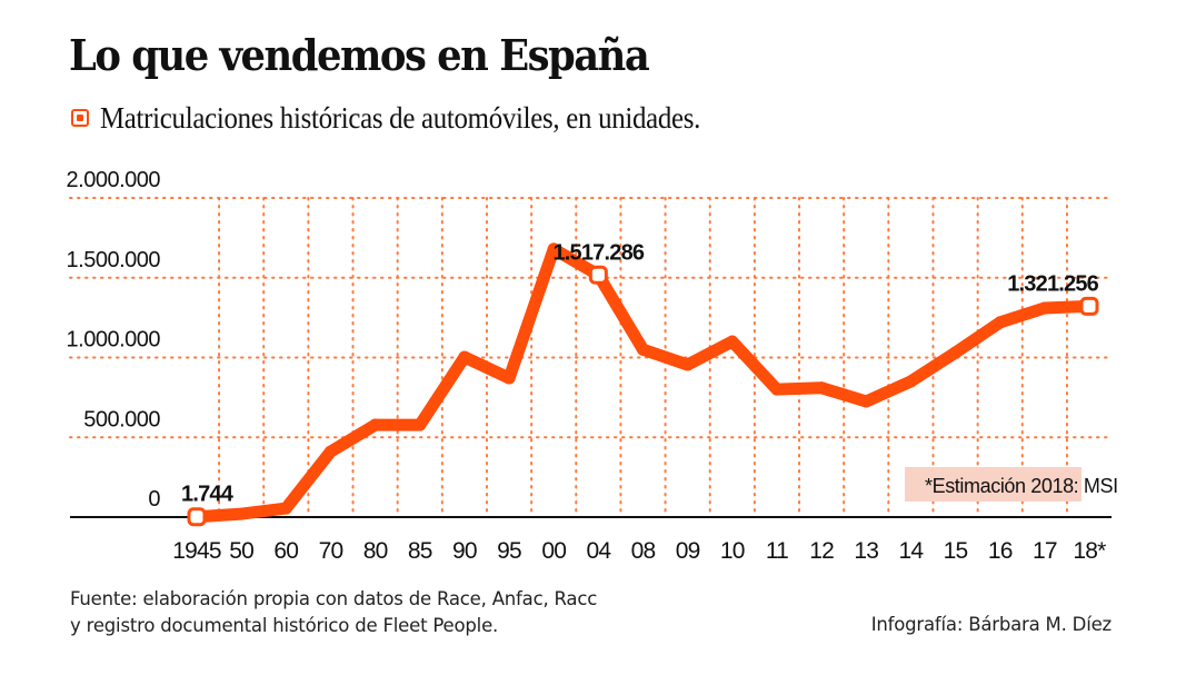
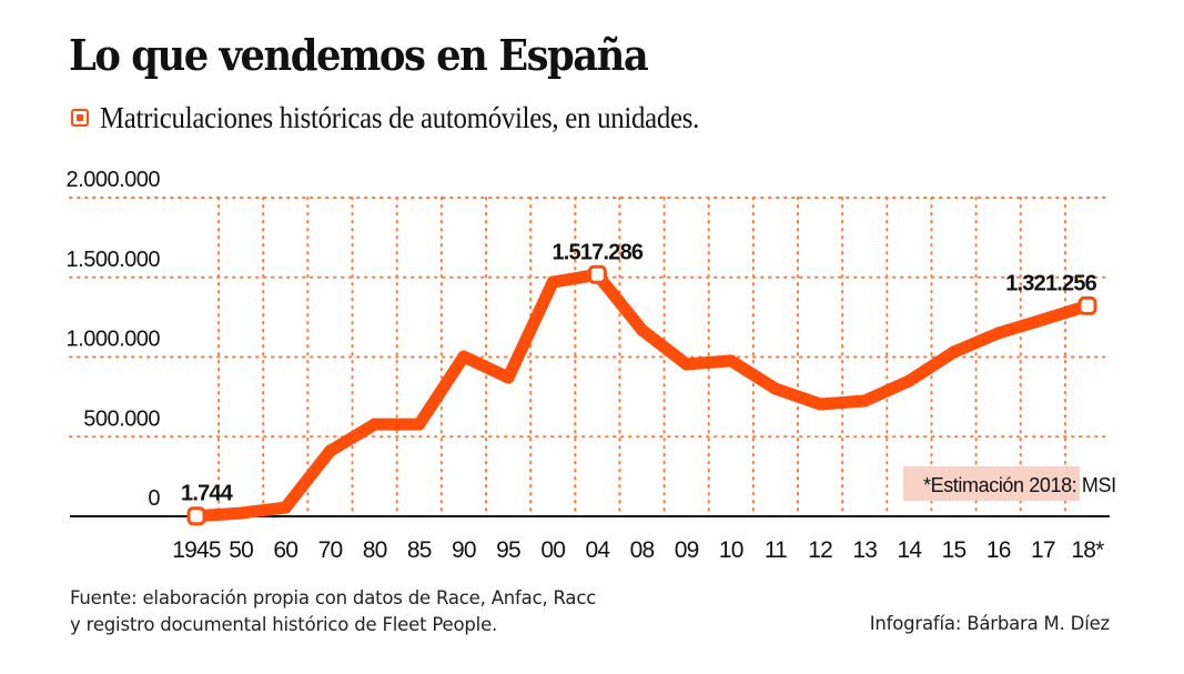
00: 1680000 -> 1470000
08: 1050000 -> 1170000
10: 1100000 -> 980000
12: 810000 -> 700000
16: 1220000 -> 1150000
17: 1310000 -> 1230000
